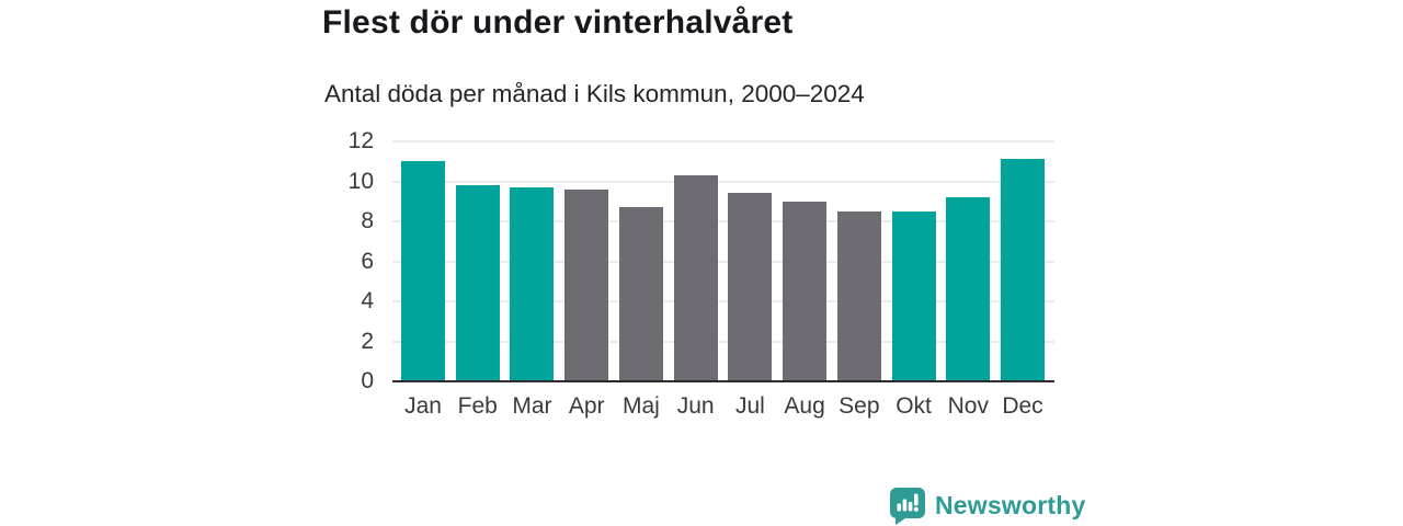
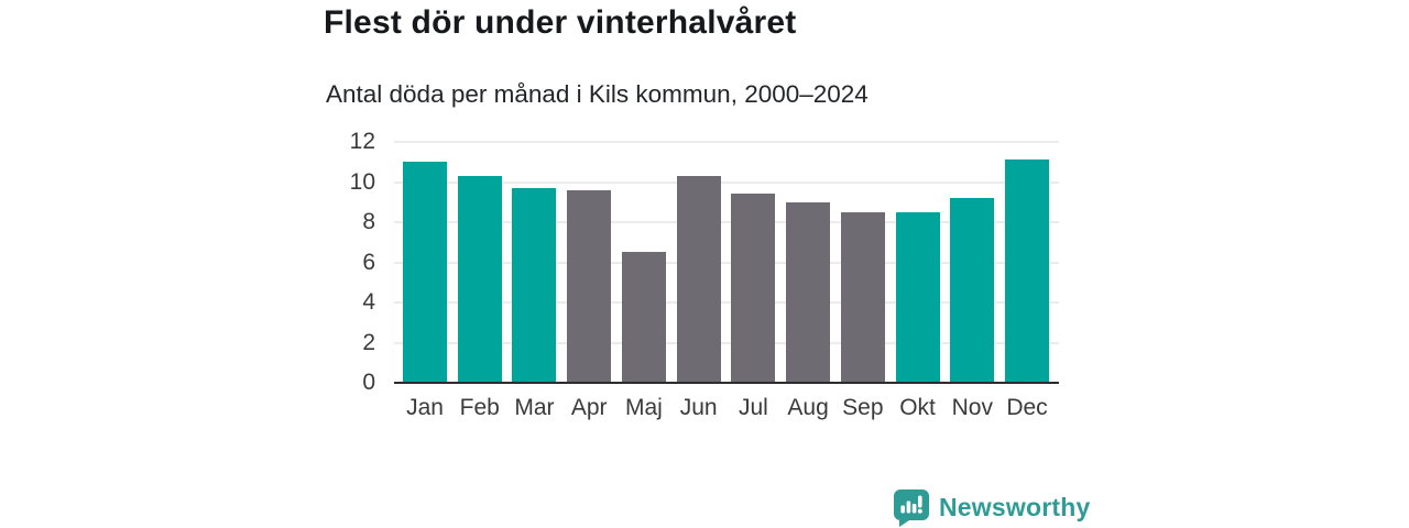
Feb: 9.8 -> 10.3
Maj: 8.7 -> 6.5
